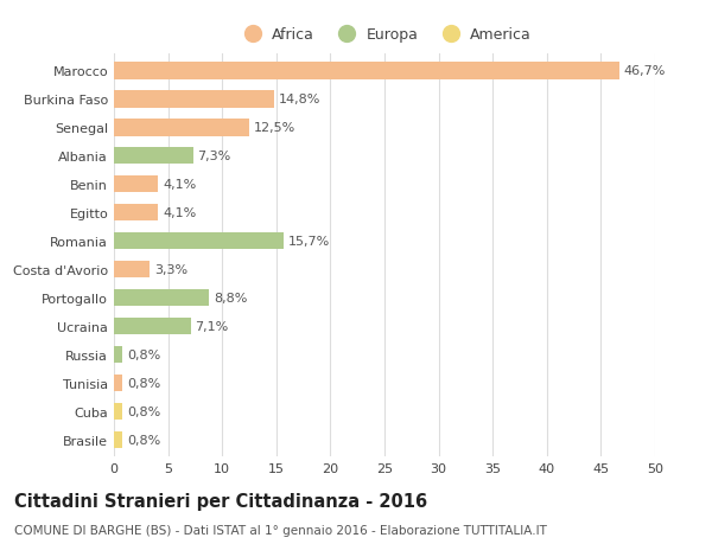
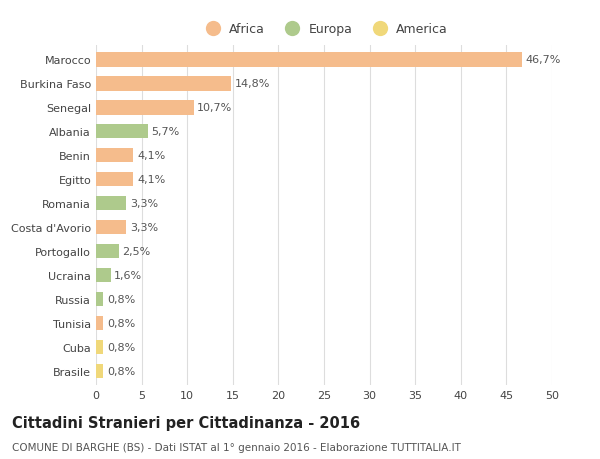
Senegal: 12,5% -> 10,7%
Albania: 7,3% -> 5,7%
Romania: 15,7% -> 3,3%
Portogallo: 8,8% -> 2,5%
Ucraina: 7,1% -> 1,6%
